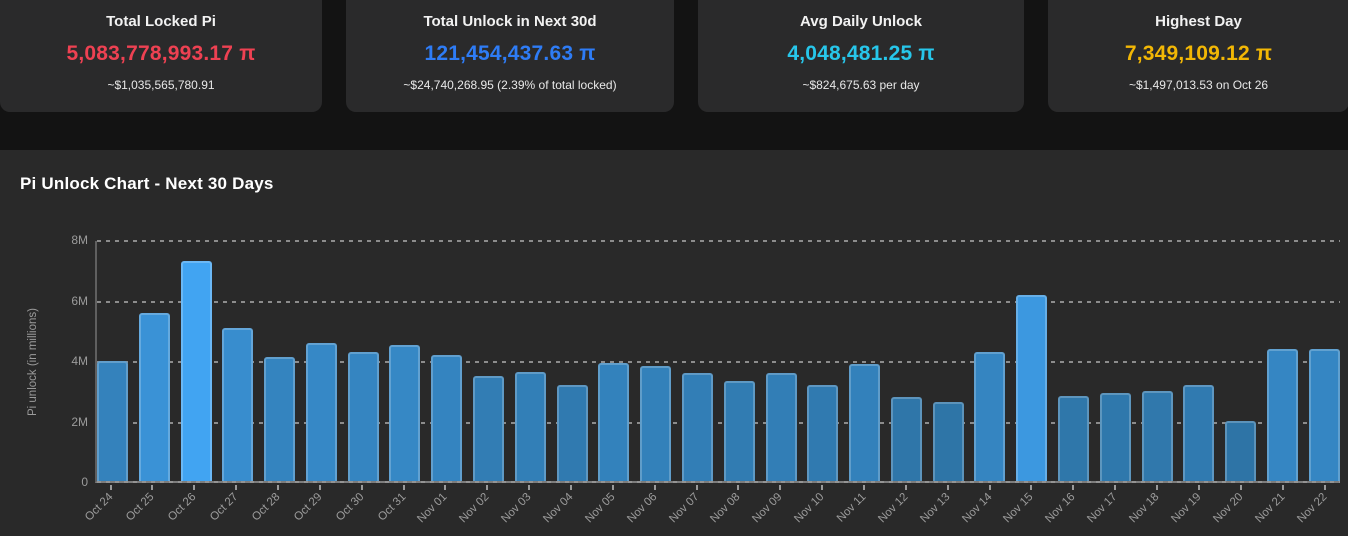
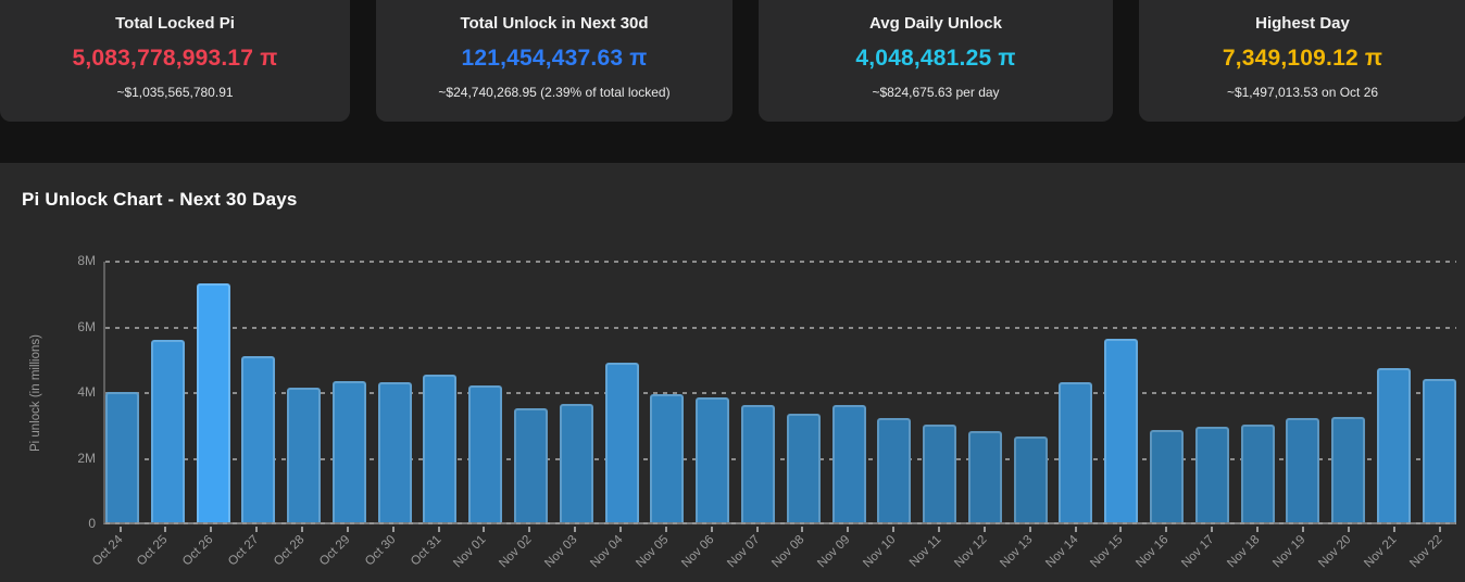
Oct 29: 4.6M -> 4.3M
Nov 04: 3.2M -> 4.9M
Nov 11: 3.9M -> 3.0M
Nov 15: 6.2M -> 5.7M
Nov 20: 2.0M -> 3.2M
Nov 21: 4.4M -> 4.8M
